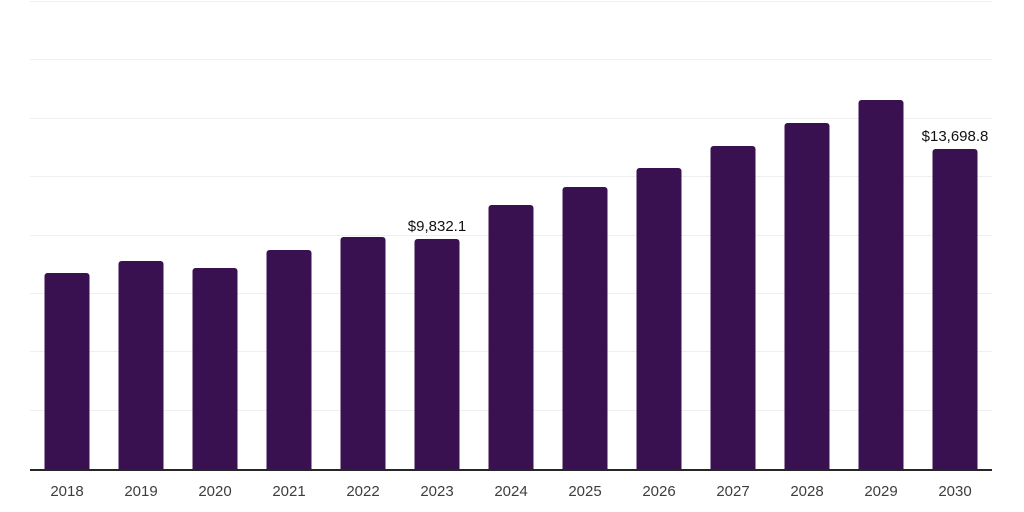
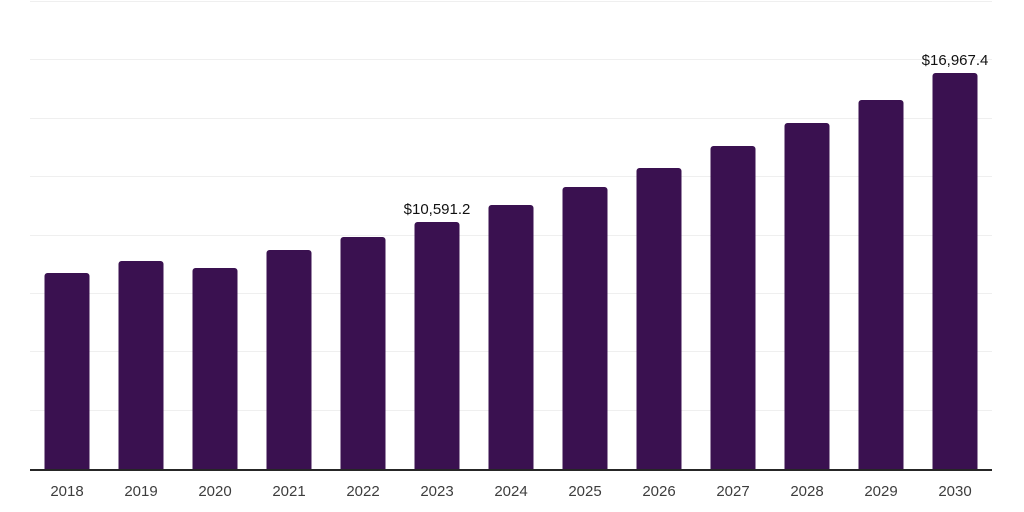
2023: $9,832.1 -> $10,591.2
2030: $13,698.8 -> $16,967.4
